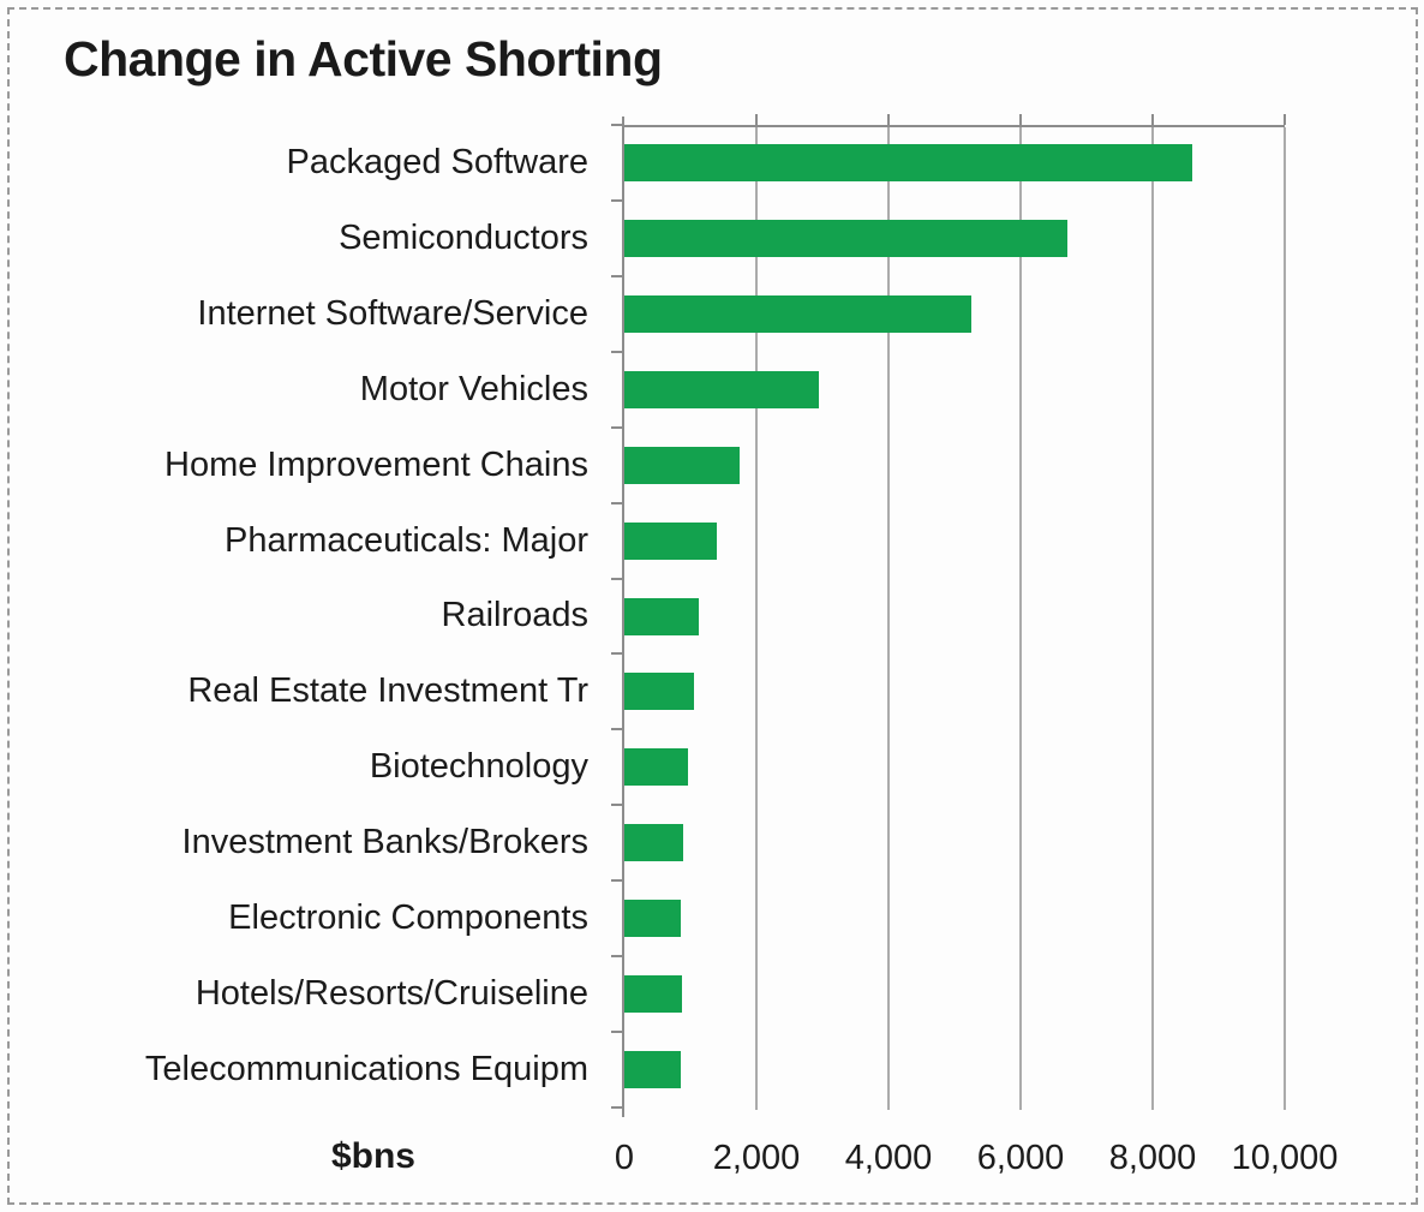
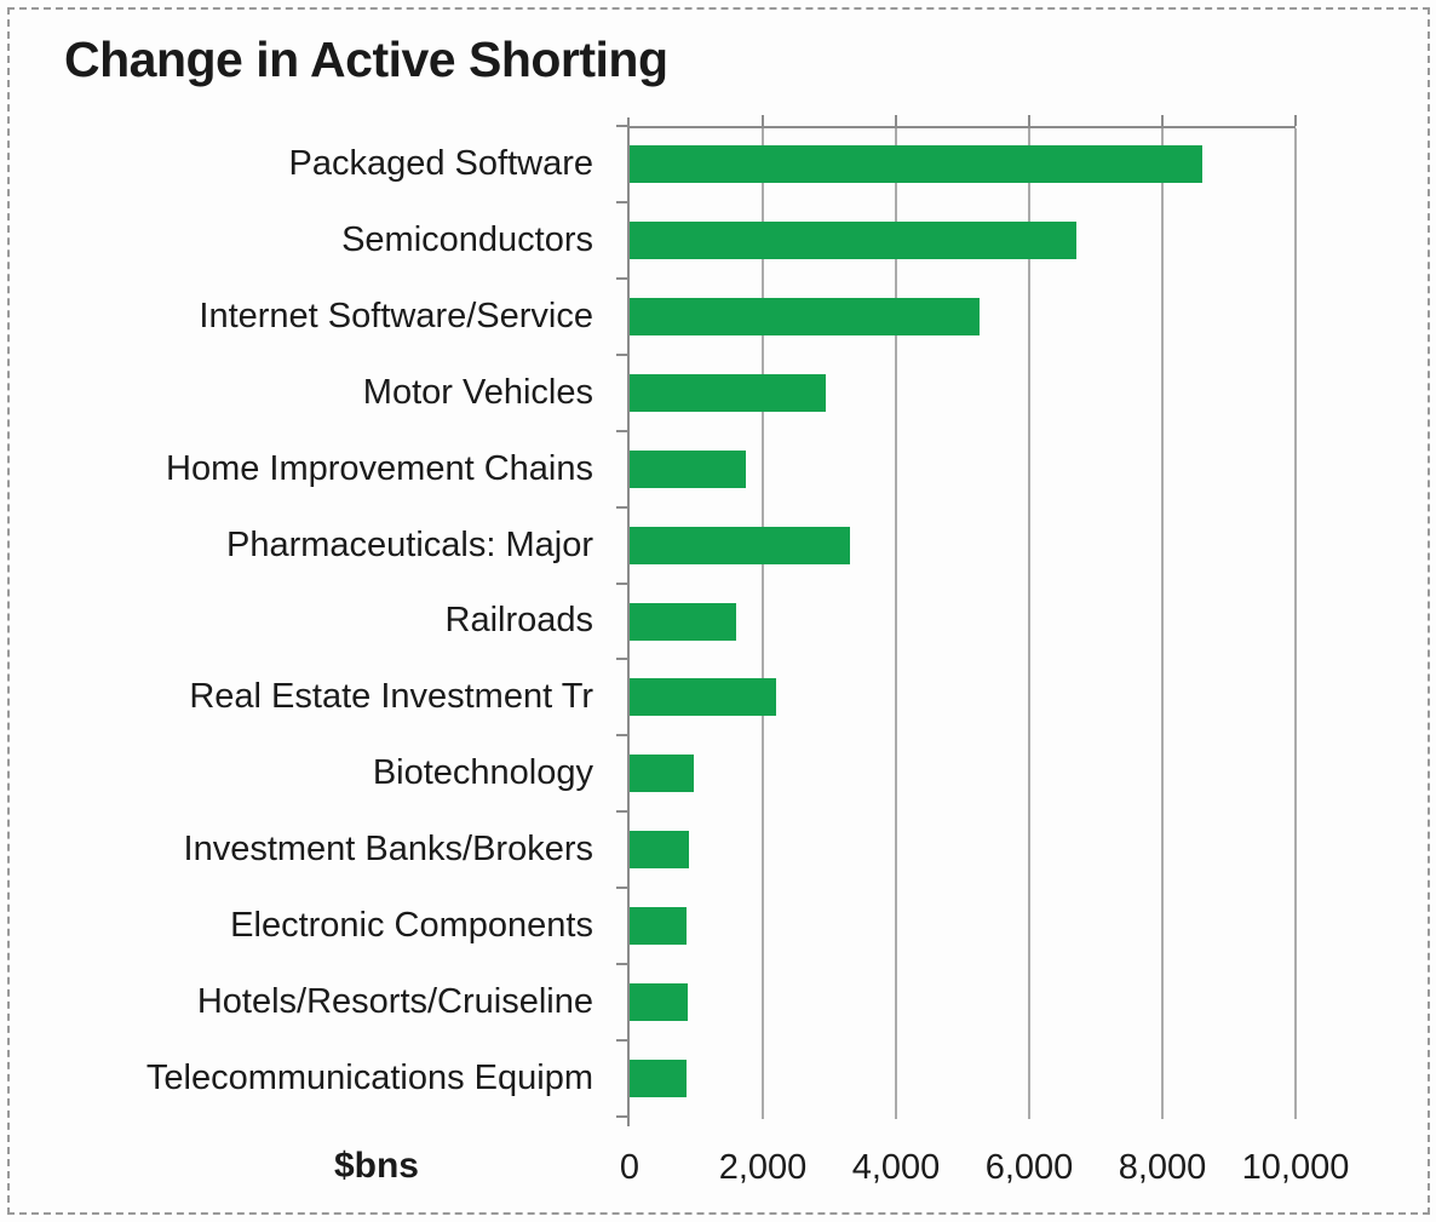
Pharmaceuticals: Major: 1400 -> 3300
Railroads: 1100 -> 1600
Real Estate Investment Tr: 1000 -> 2200
